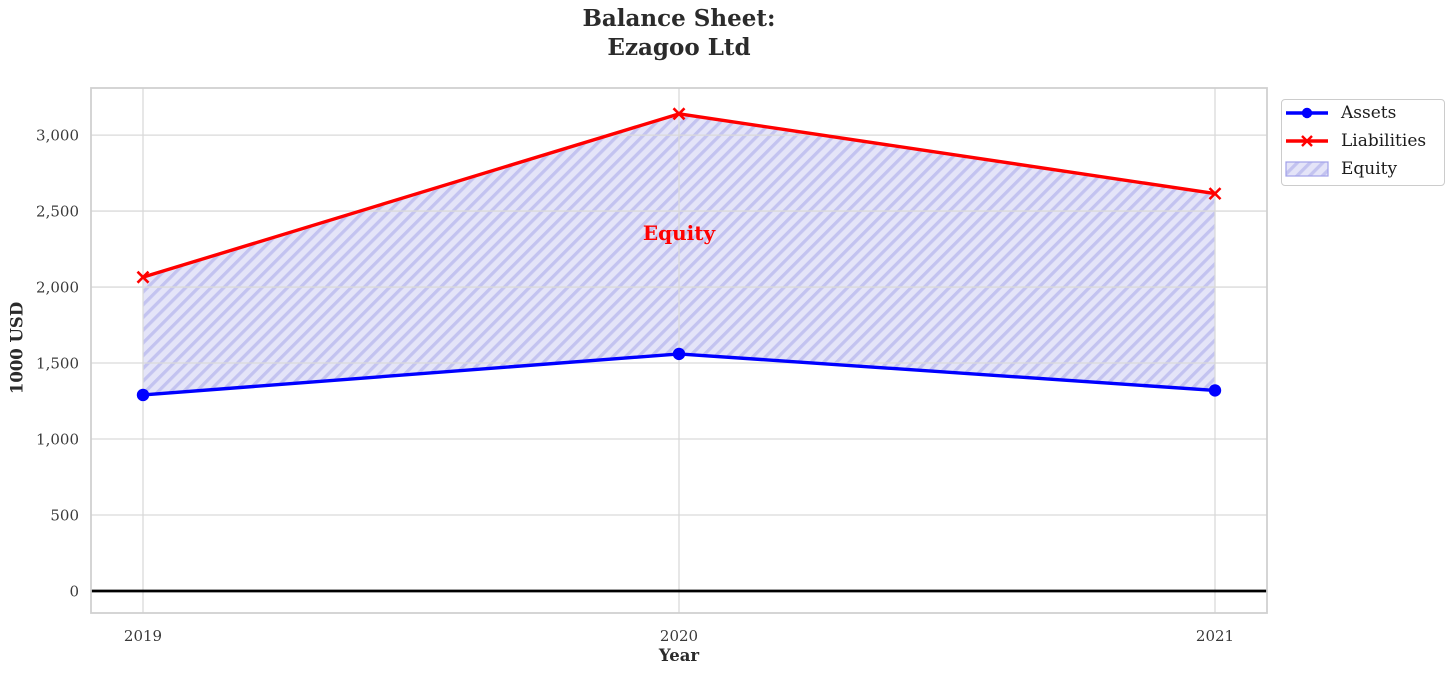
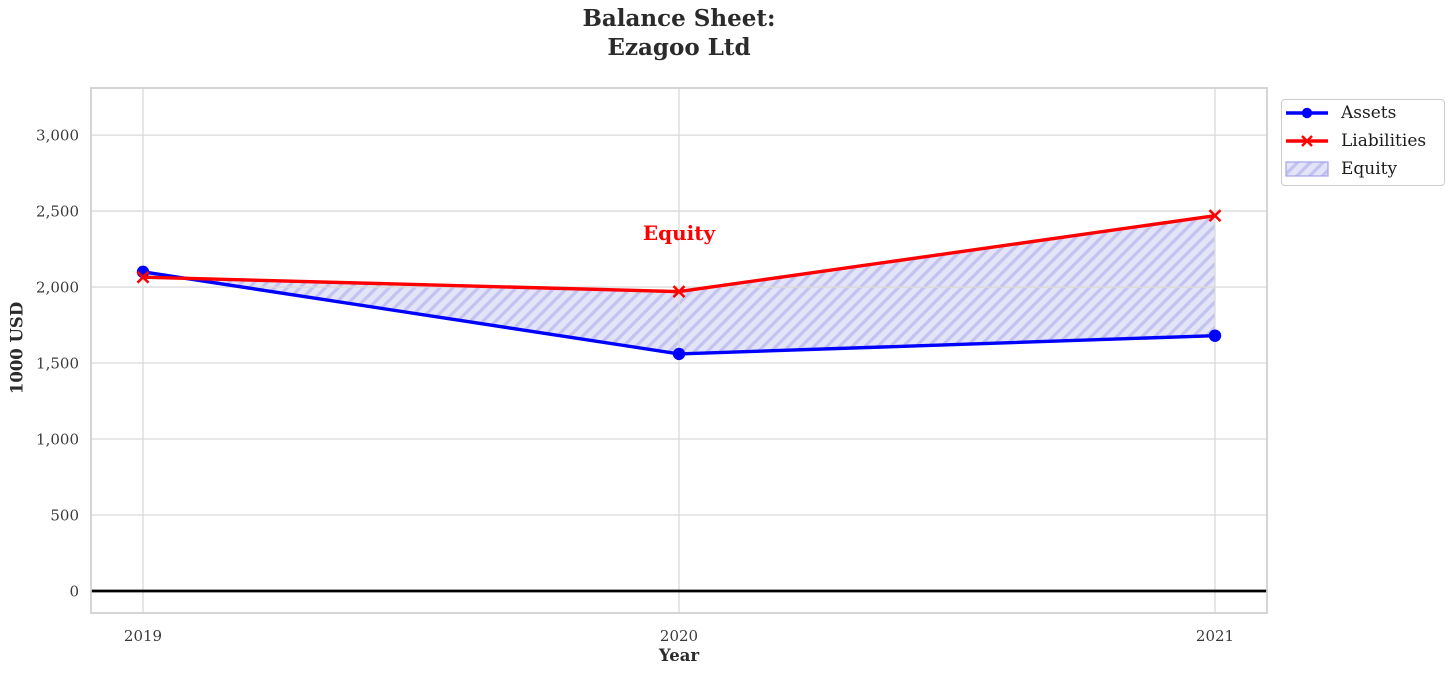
Assets/2019: 1290 -> 2100
Liabilities/2020: 3140 -> 1970
Assets/2021: 1320 -> 1680
Liabilities/2021: 2620 -> 2470
